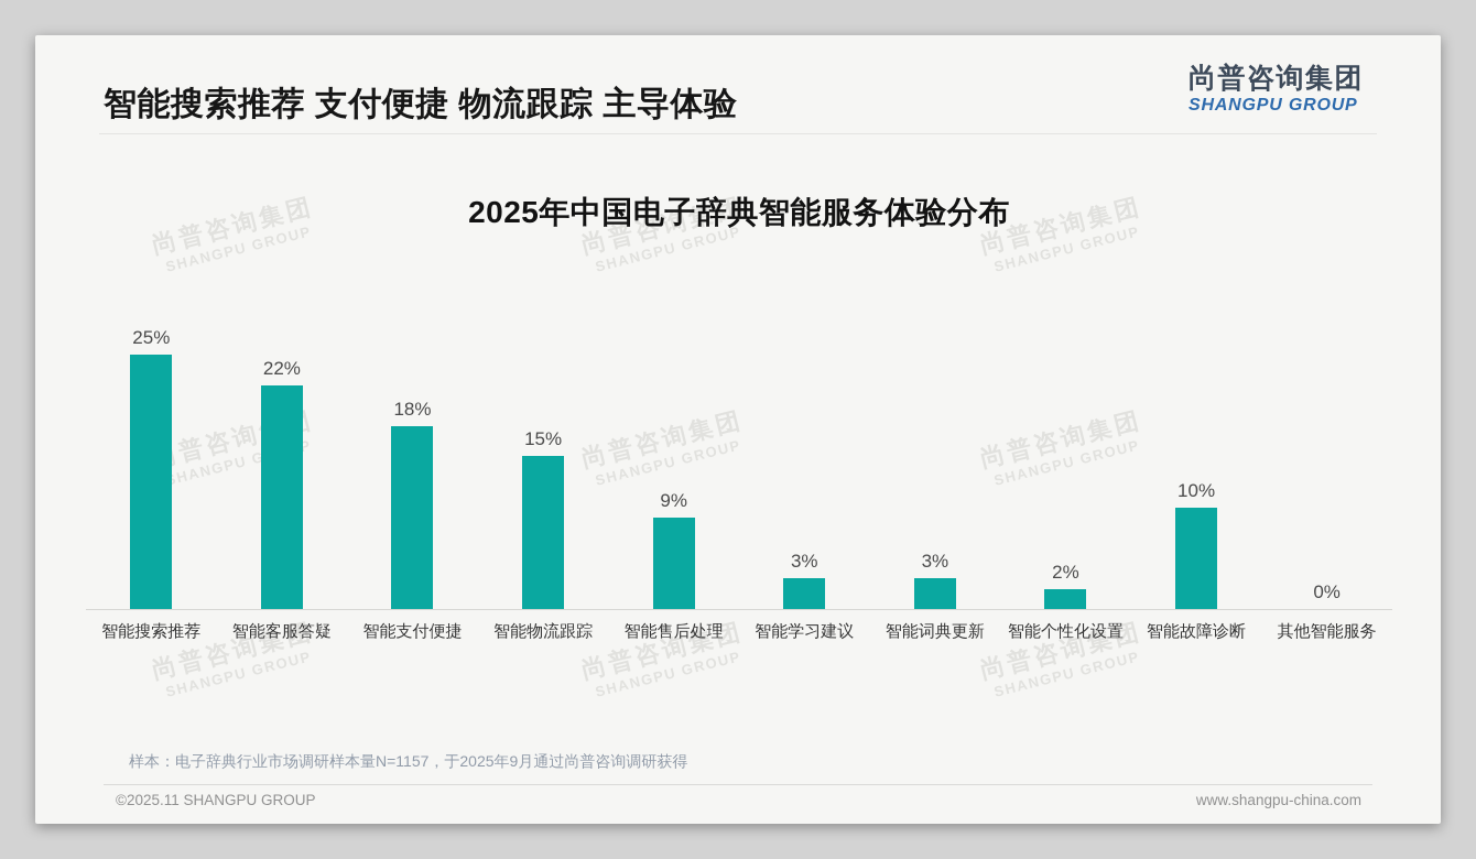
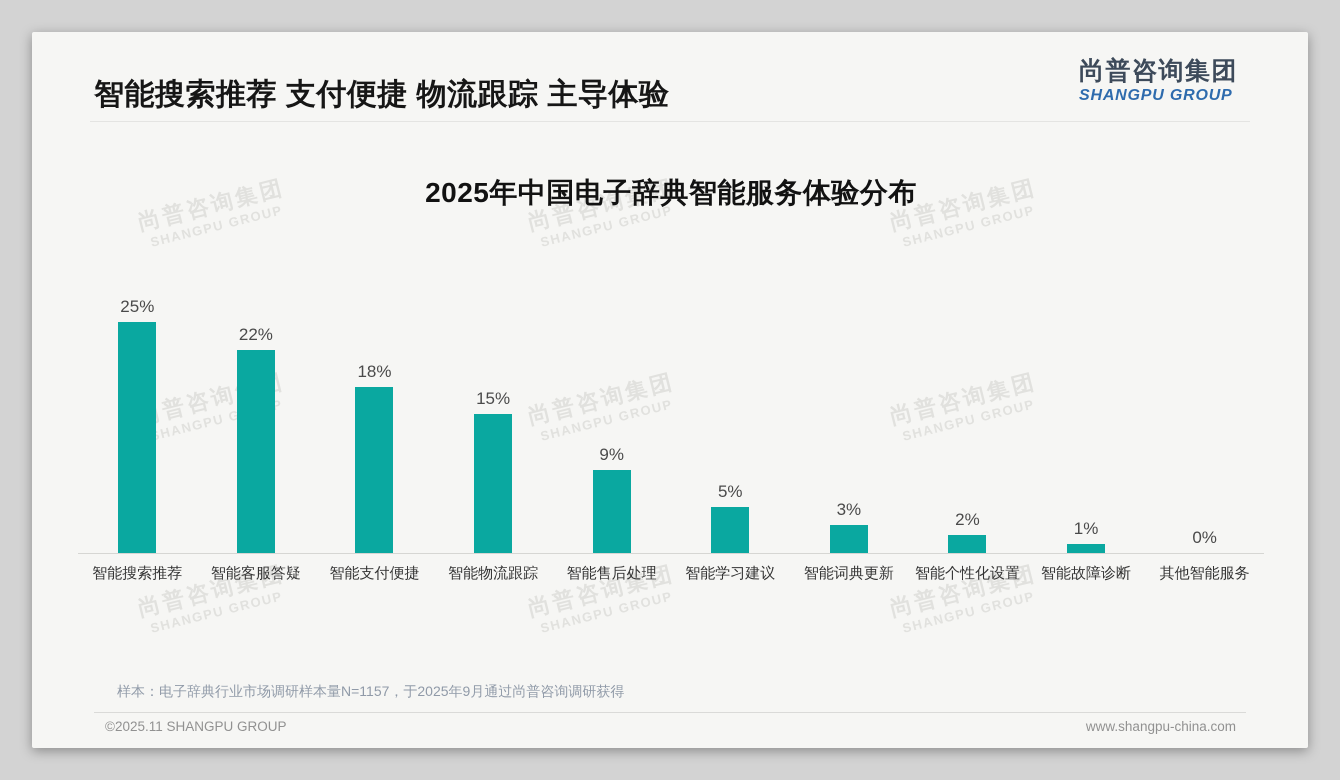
智能学习建议: 3% -> 5%
智能故障诊断: 10% -> 1%
